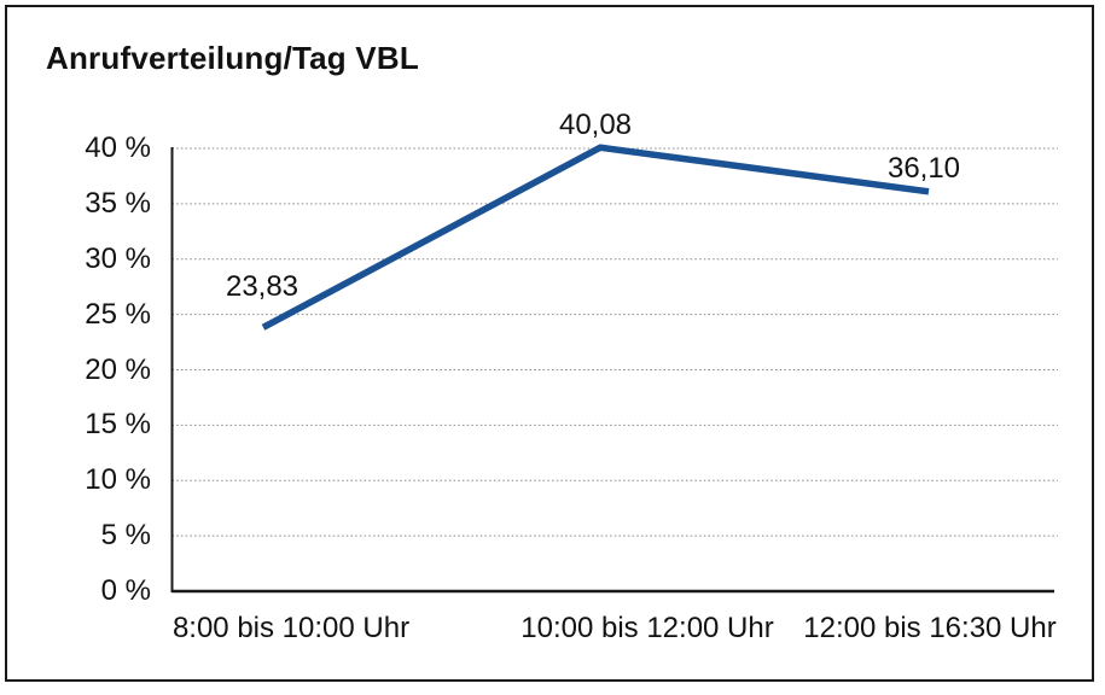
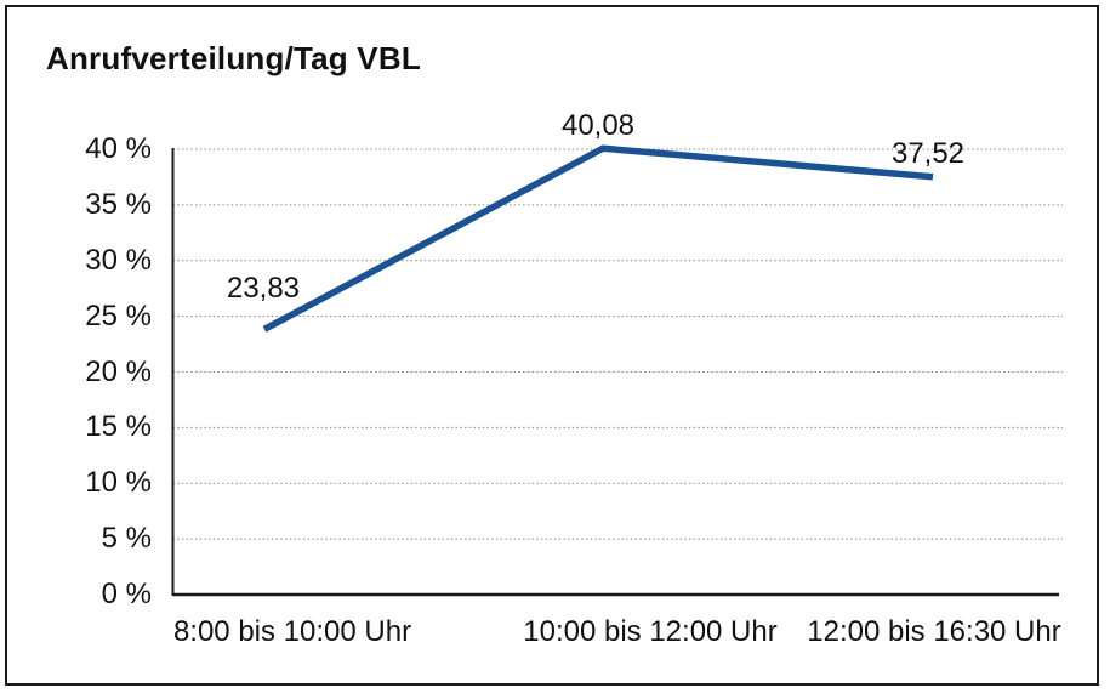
12:00 bis 16:30 Uhr: 36,10 -> 37,52
